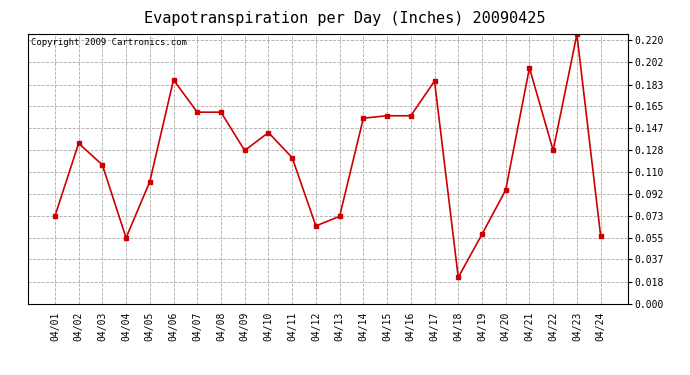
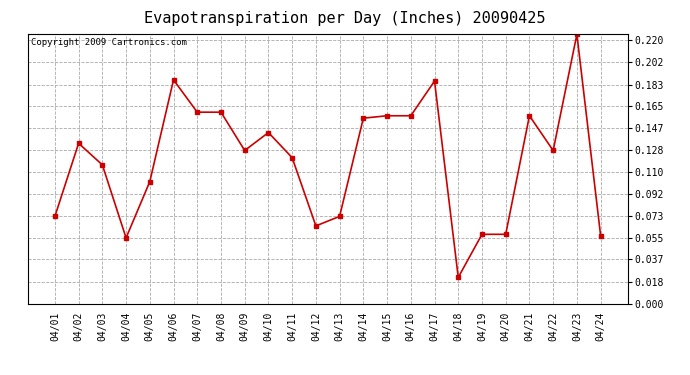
04/20: 0.095 -> 0.058
04/21: 0.197 -> 0.157
